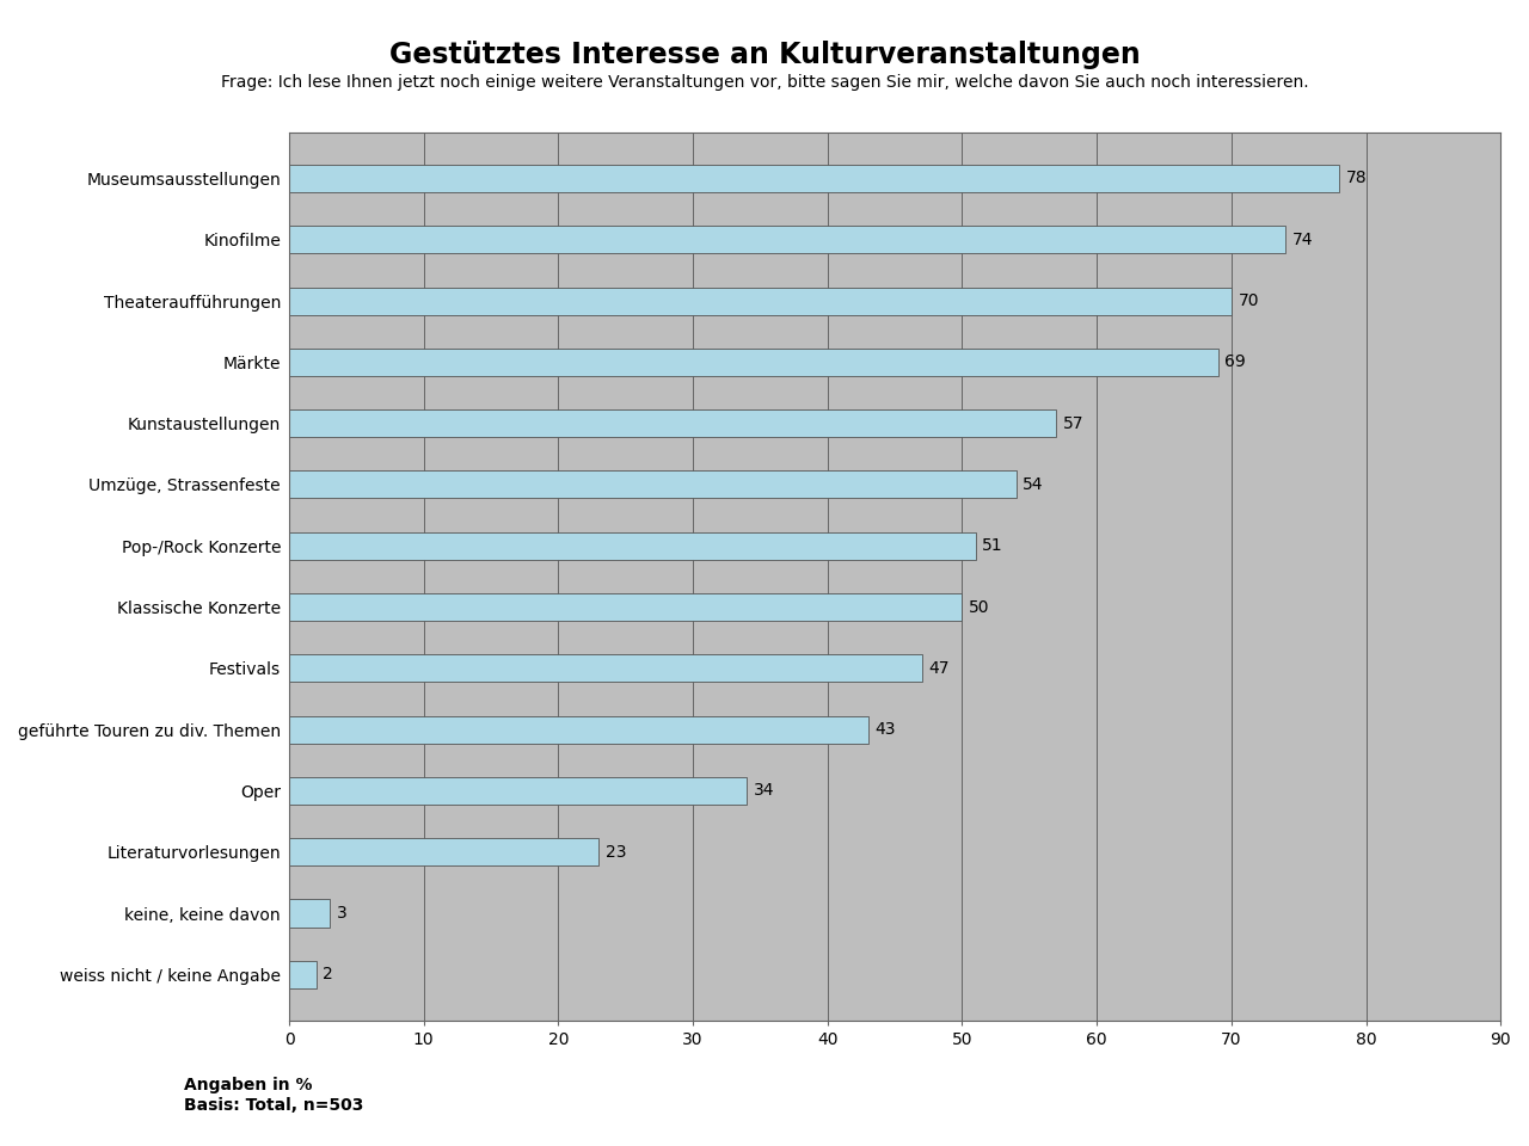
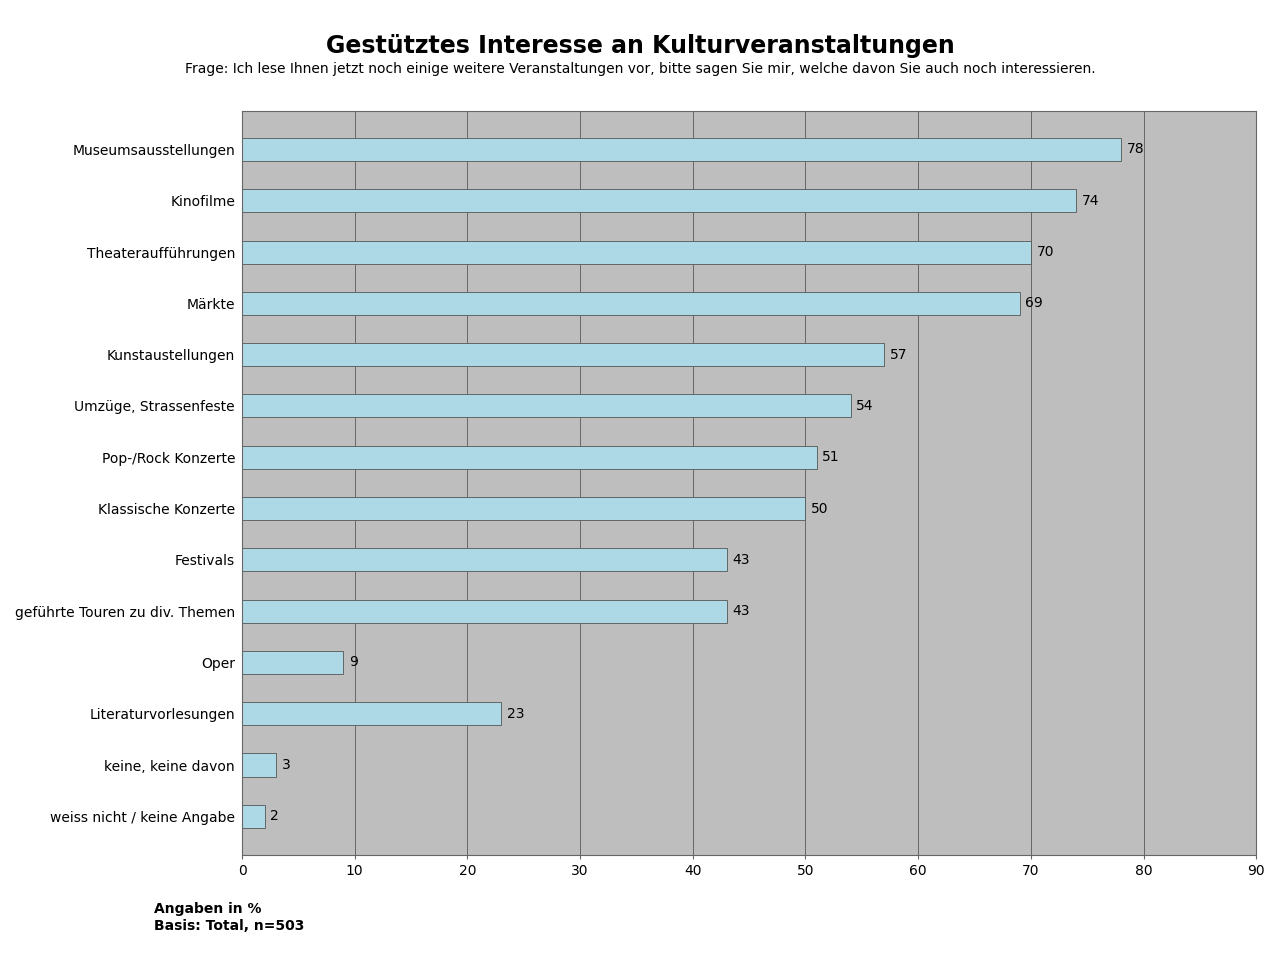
Festivals: 47 -> 43
Oper: 34 -> 9
